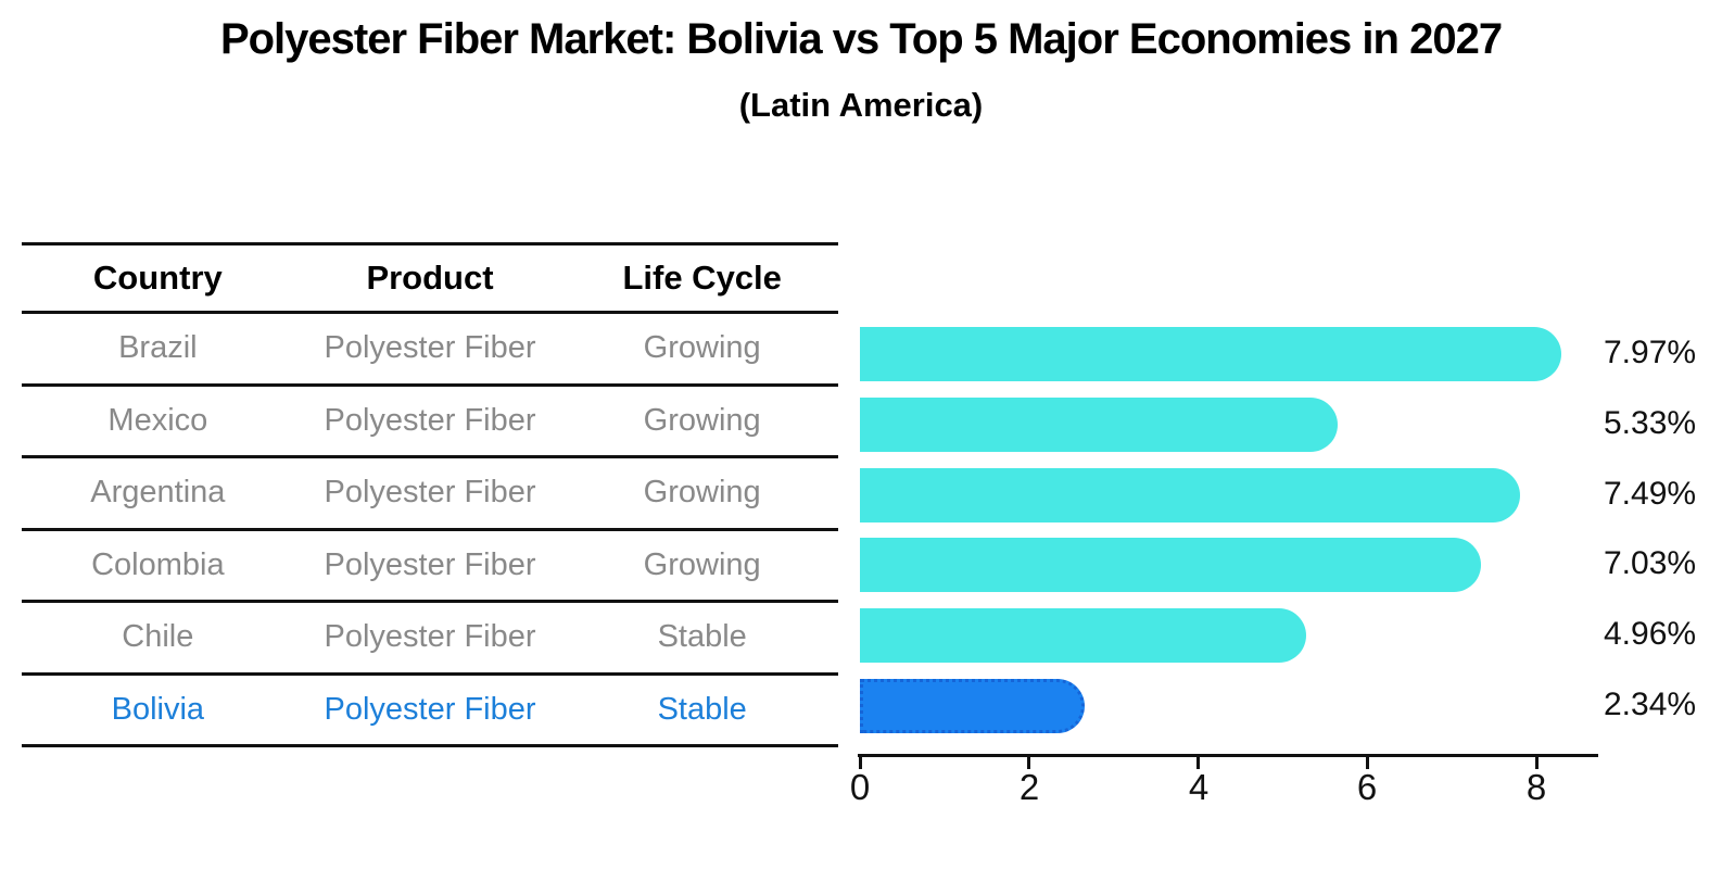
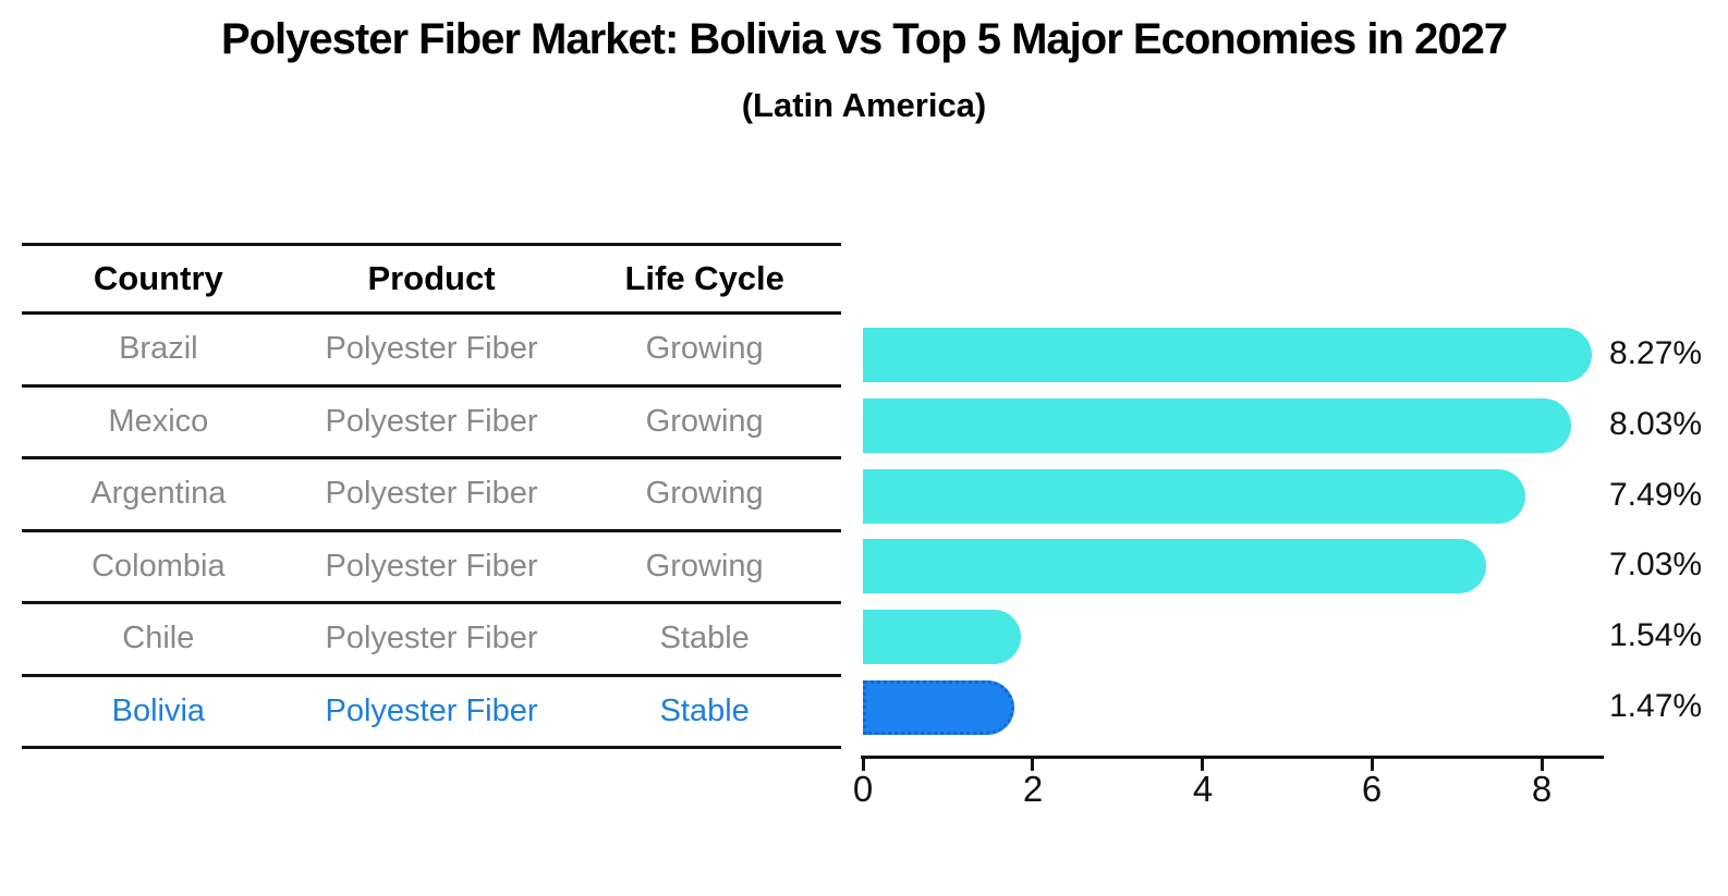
Brazil: 7.97% -> 8.27%
Mexico: 5.33% -> 8.03%
Chile: 4.96% -> 1.54%
Bolivia: 2.34% -> 1.47%
